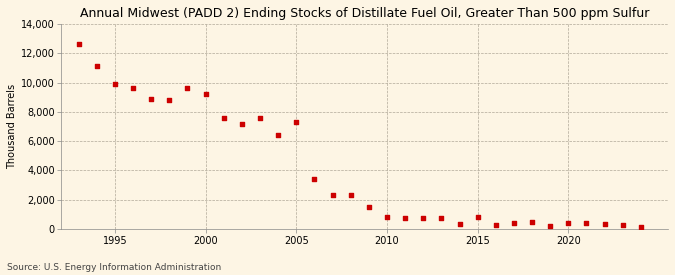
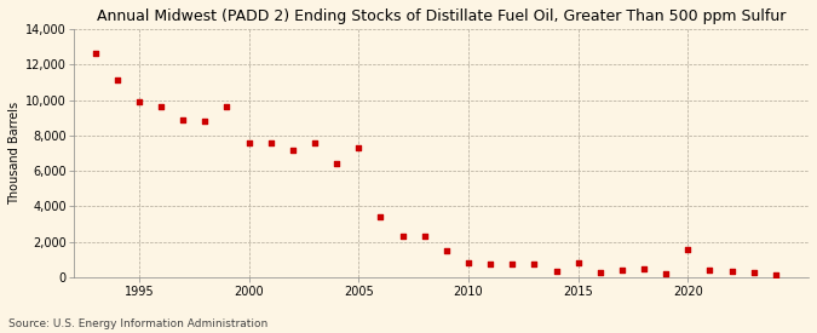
2000: 9,200 -> 7,600
2020: 400 -> 1,600
